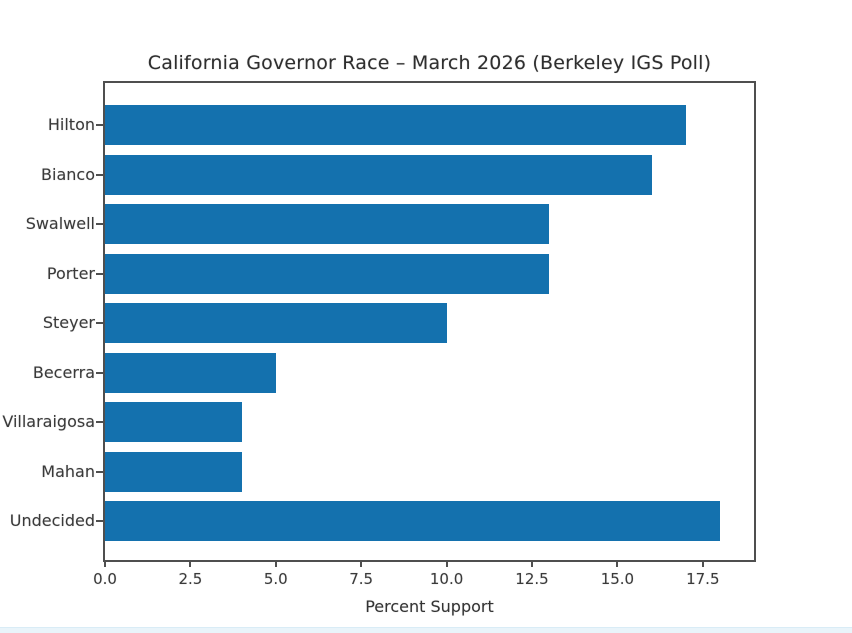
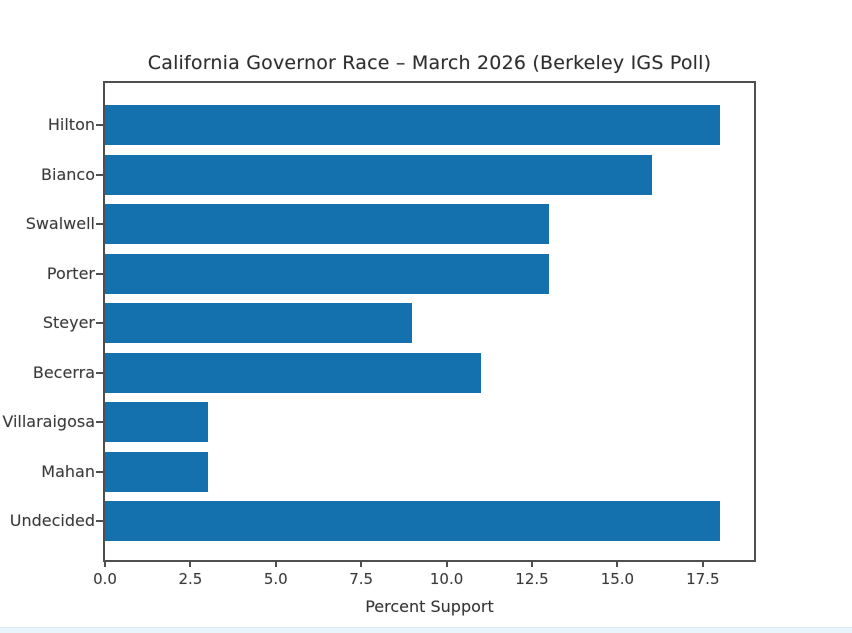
Hilton: 17 -> 18
Steyer: 10 -> 9
Becerra: 5 -> 11
Villaraigosa: 4 -> 3
Mahan: 4 -> 3
